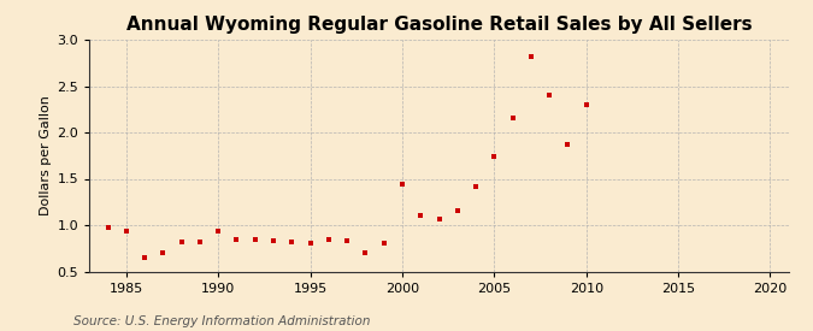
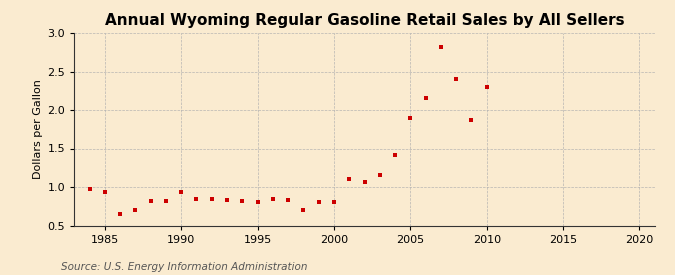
2000: 1.44 -> 0.80
2005: 1.74 -> 1.90
